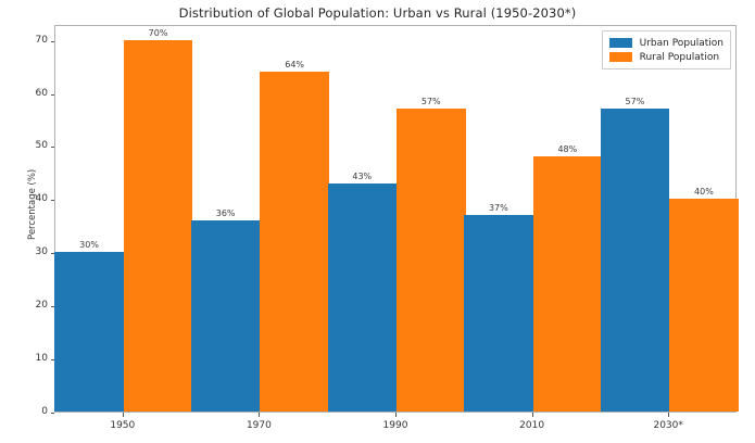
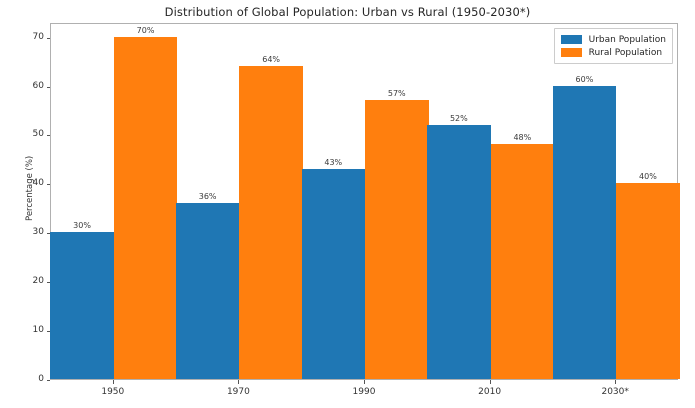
Urban Population/2010: 37% -> 52%
Urban Population/2030*: 57% -> 60%
